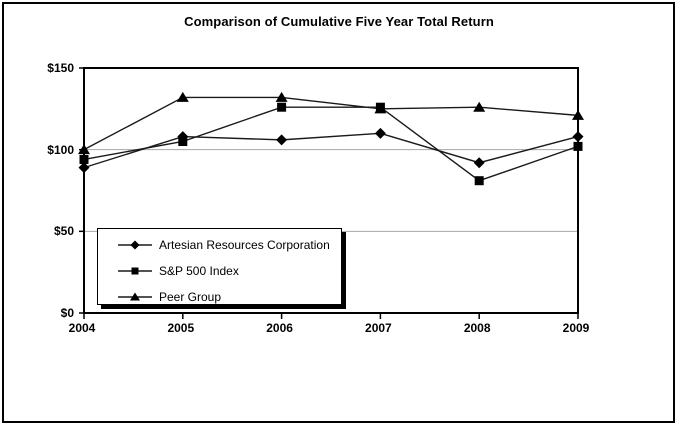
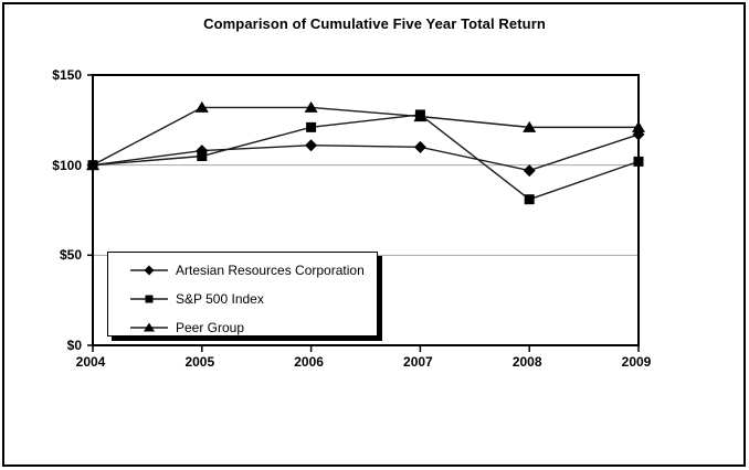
Artesian Resources Corporation/2004: $89 -> $100
S&P 500 Index/2004: $94 -> $100
Artesian Resources Corporation/2006: $106 -> $111
S&P 500 Index/2006: $126 -> $121
S&P 500 Index/2007: $126 -> $128
Peer Group/2007: $125 -> $127
Artesian Resources Corporation/2008: $92 -> $97
Peer Group/2008: $126 -> $121
Artesian Resources Corporation/2009: $108 -> $117
